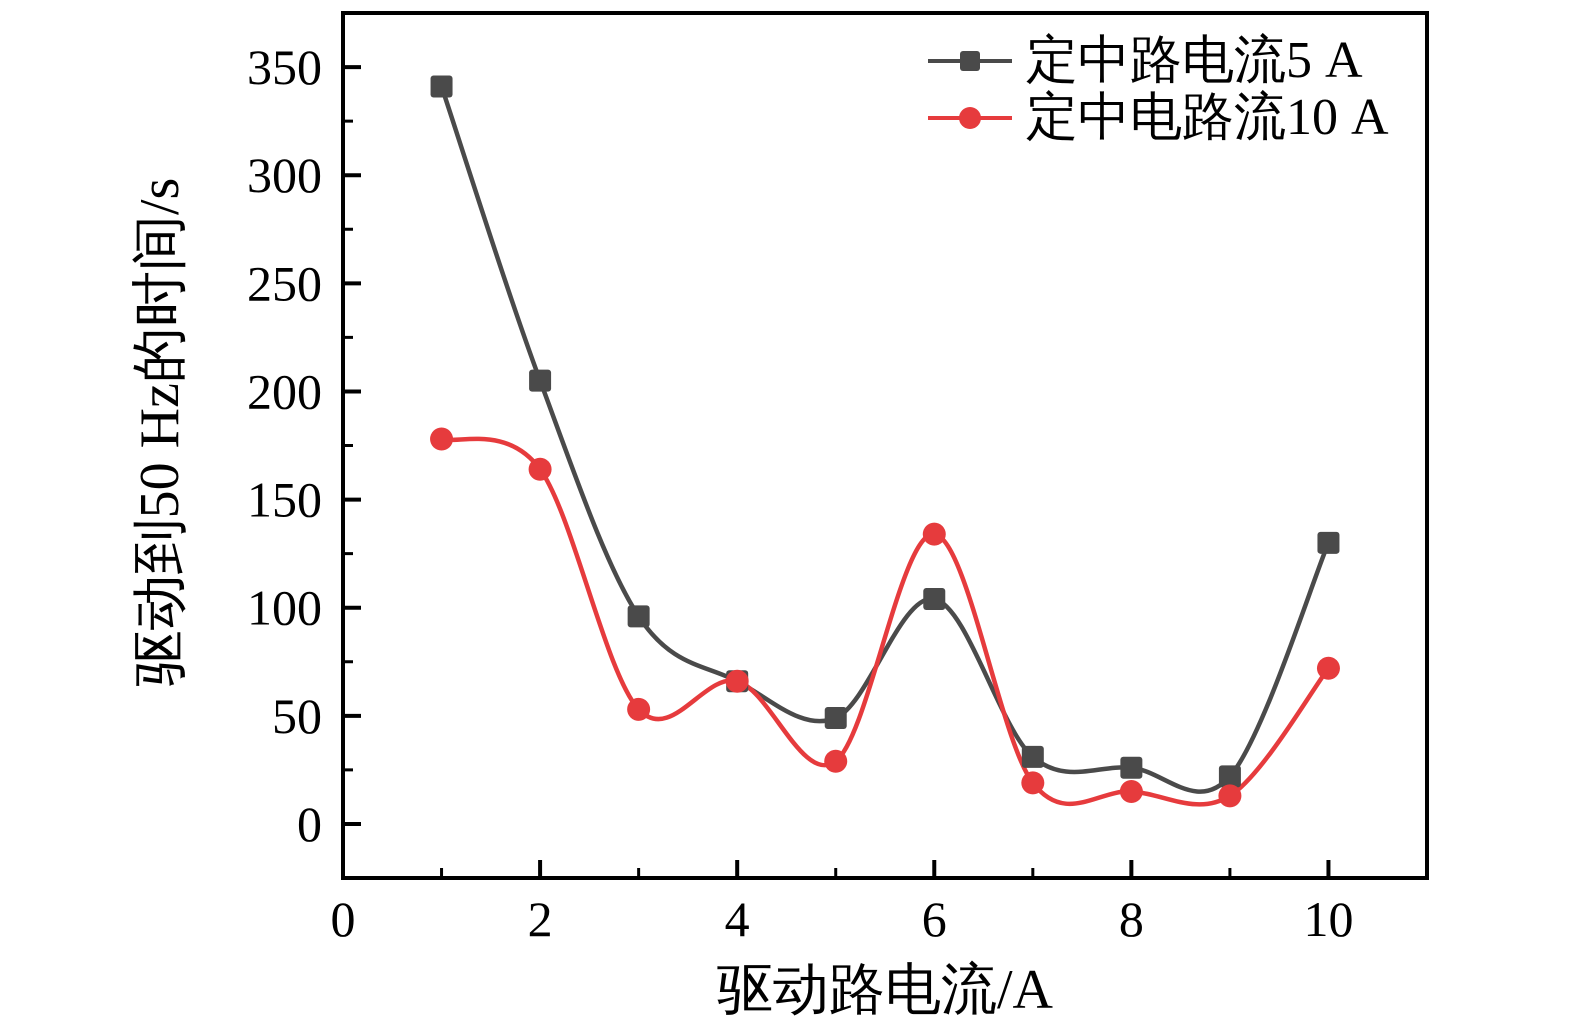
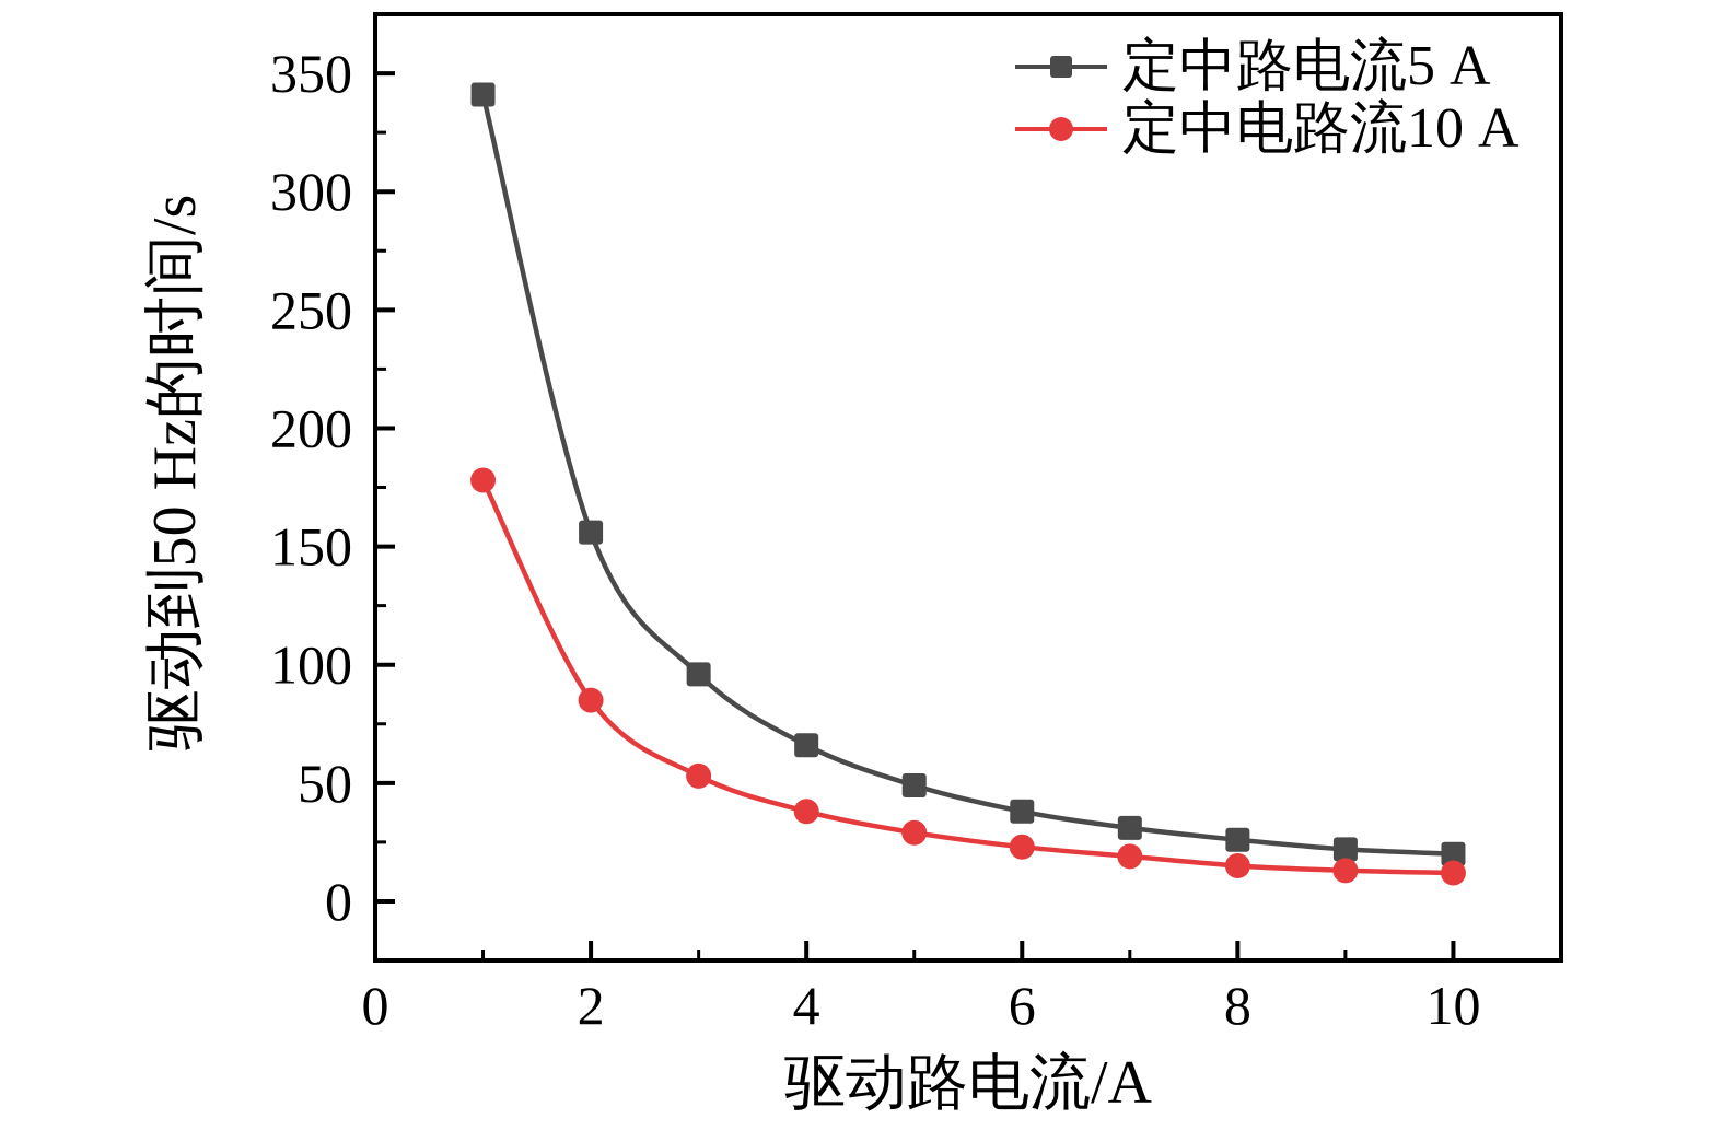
定中路电流5 A/2: 205 -> 156
定中电路流10 A/2: 164 -> 85
定中电路流10 A/4: 66 -> 38
定中路电流5 A/6: 104 -> 38
定中电路流10 A/6: 134 -> 23
定中路电流5 A/10: 130 -> 20
定中电路流10 A/10: 72 -> 12
